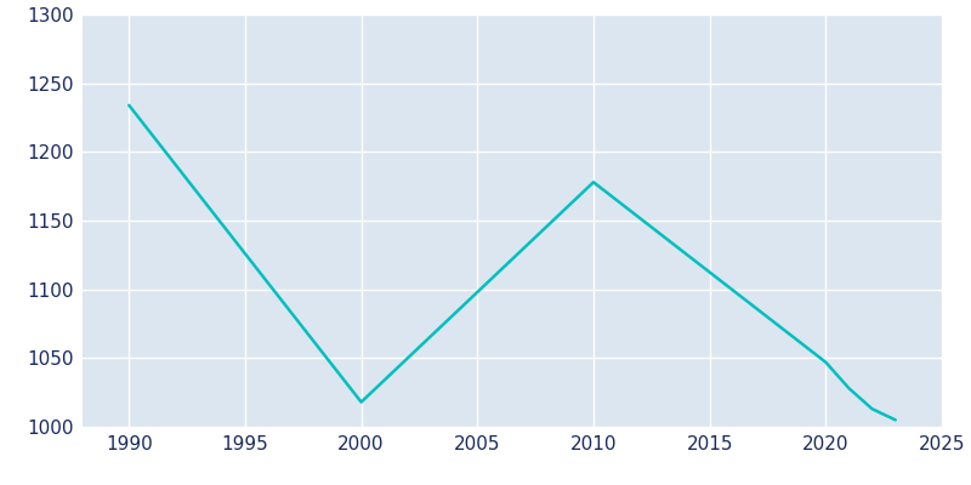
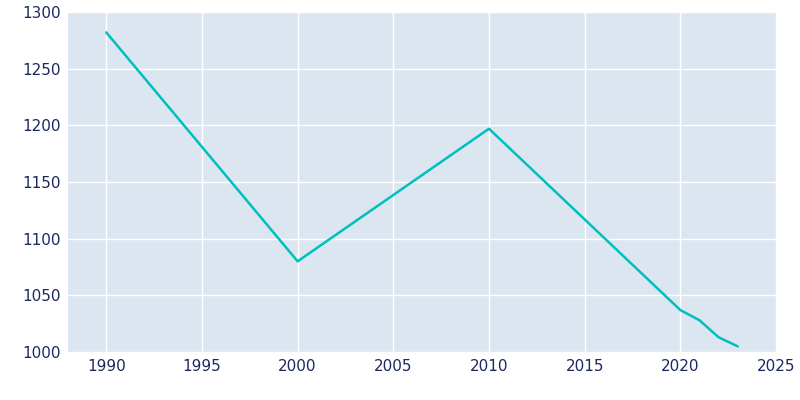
1990: 1234 -> 1282
2000: 1018 -> 1080
2010: 1178 -> 1197
2020: 1047 -> 1037
